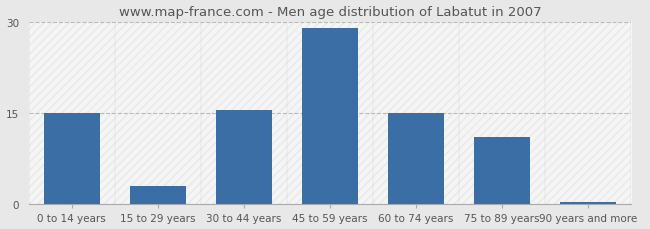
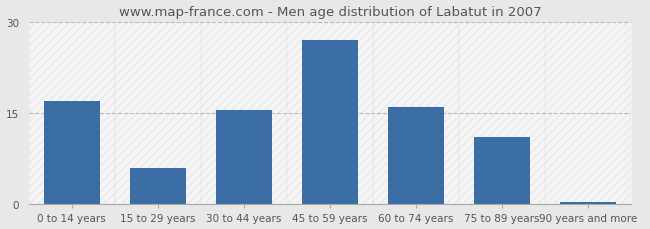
0 to 14 years: 15.0 -> 17.0
15 to 29 years: 3.0 -> 6.0
45 to 59 years: 29.0 -> 27.0
60 to 74 years: 15.0 -> 16.0
